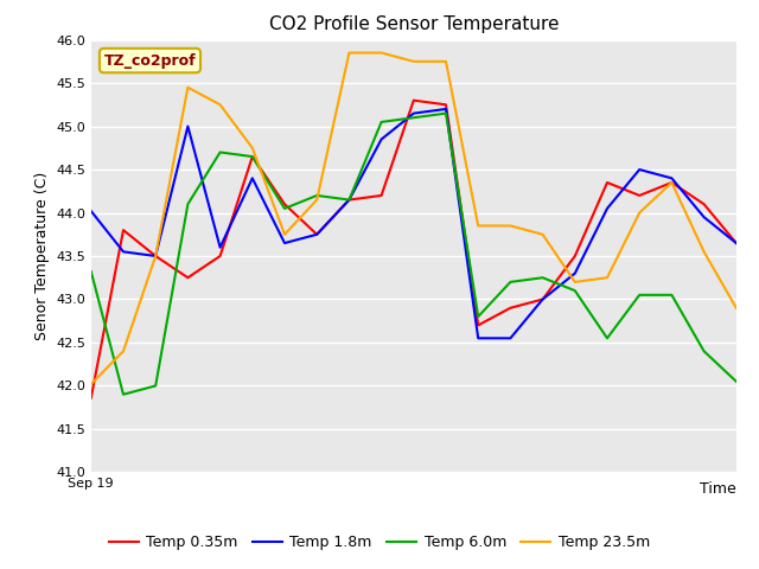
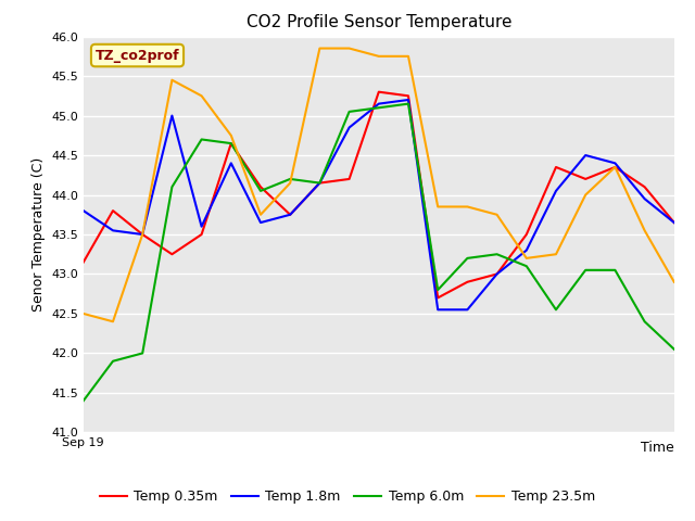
Temp 0.35m/Sep 19: 41.86 -> 43.15
Temp 1.8m/Sep 19: 44.02 -> 43.80
Temp 6.0m/Sep 19: 43.32 -> 41.40
Temp 23.5m/Sep 19: 42.02 -> 42.50
